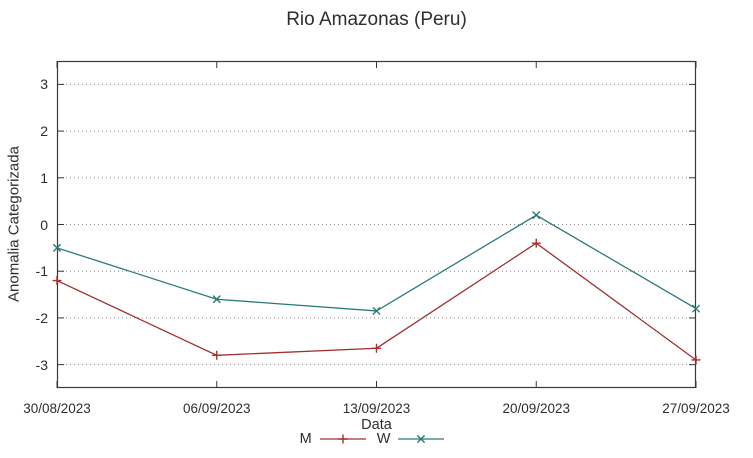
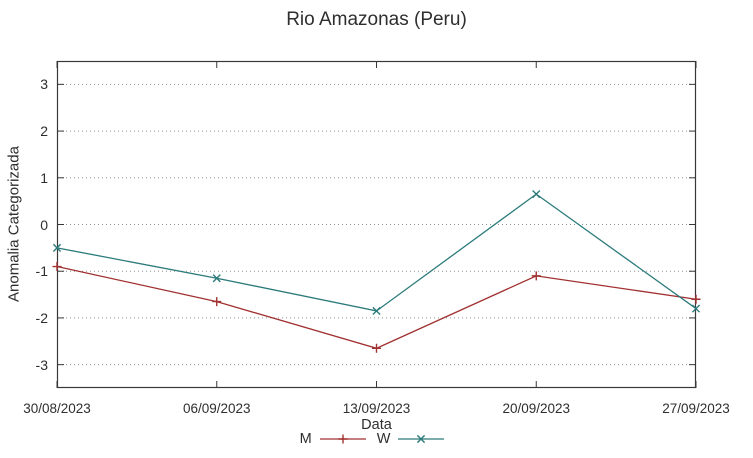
M/30/08/2023: -1.2 -> -0.9
M/06/09/2023: -2.8 -> -1.6
W/06/09/2023: -1.6 -> -1.1
M/20/09/2023: -0.4 -> -1.1
W/20/09/2023: 0.2 -> 0.7
M/27/09/2023: -2.9 -> -1.6
